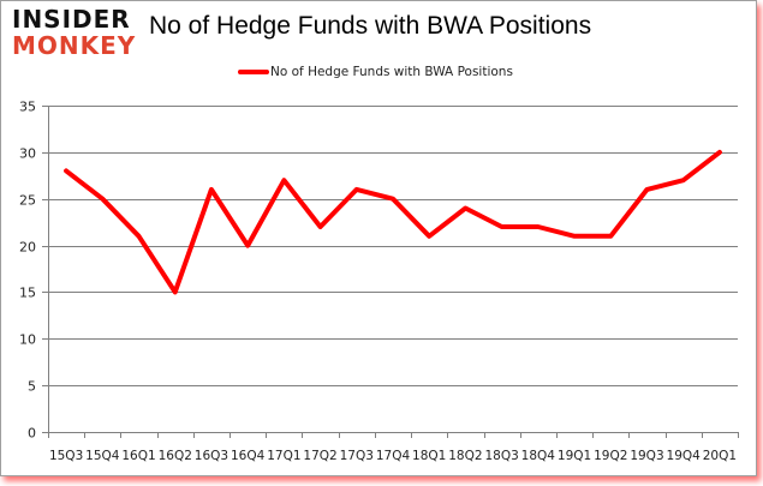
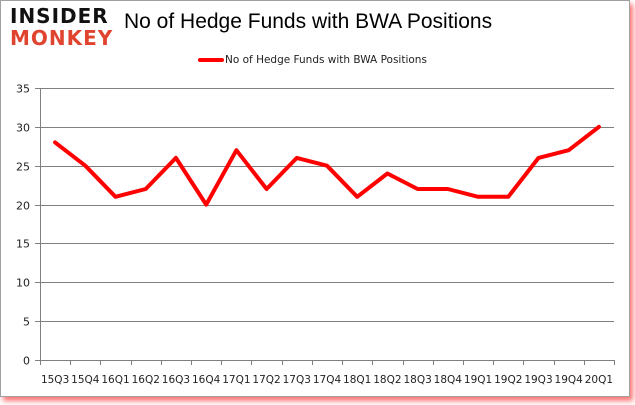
16Q2: 15 -> 22
